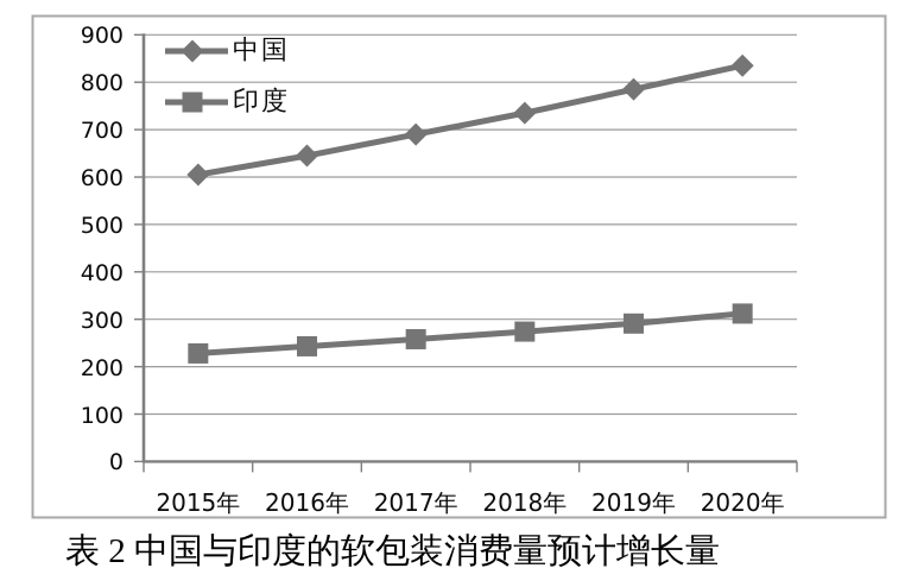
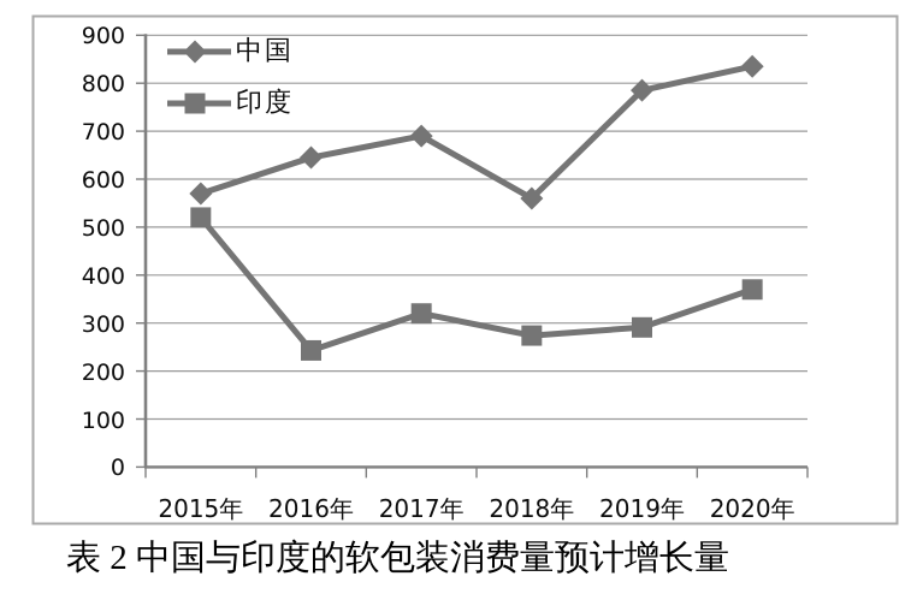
中国/2015年: 600 -> 570
印度/2015年: 230 -> 520
印度/2017年: 260 -> 320
中国/2018年: 740 -> 560
印度/2020年: 310 -> 370
